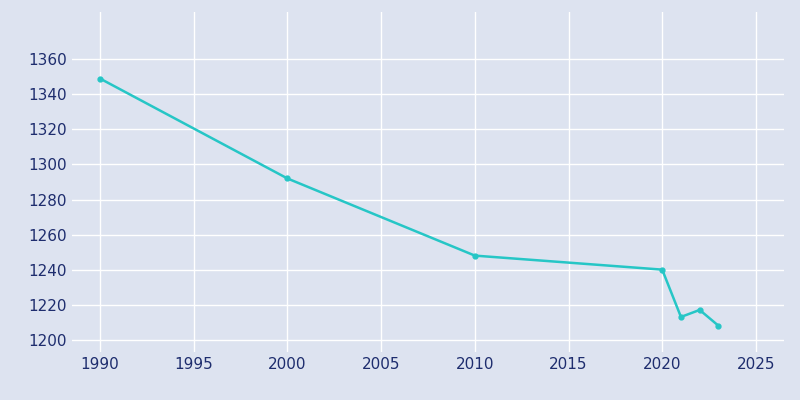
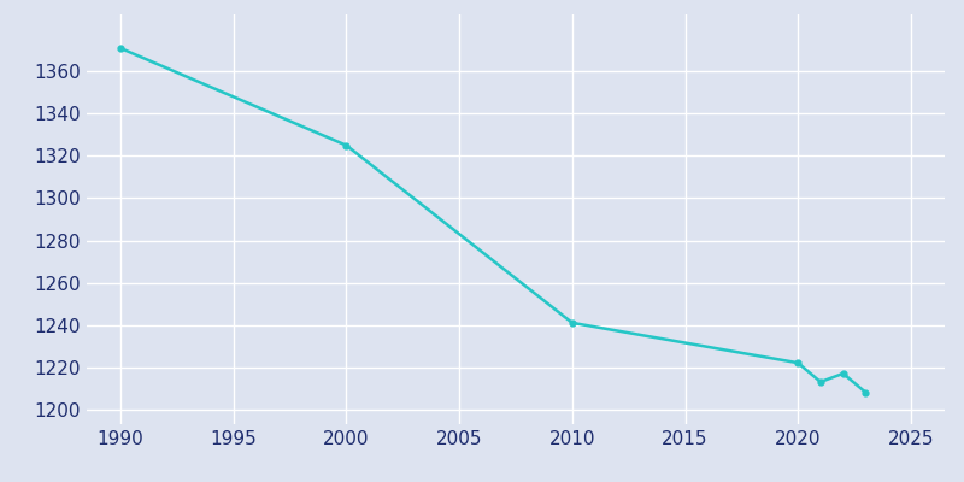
1990: 1349 -> 1371
2000: 1292 -> 1325
2010: 1248 -> 1241
2020: 1240 -> 1222
